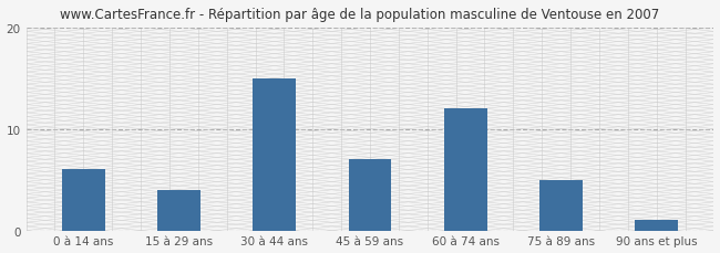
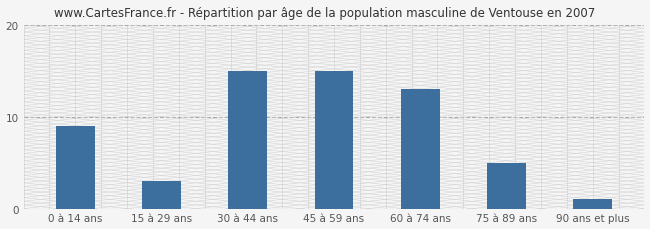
0 à 14 ans: 6 -> 9
15 à 29 ans: 4 -> 3
45 à 59 ans: 7 -> 15
60 à 74 ans: 12 -> 13
